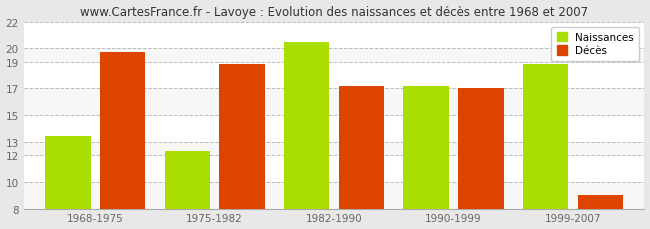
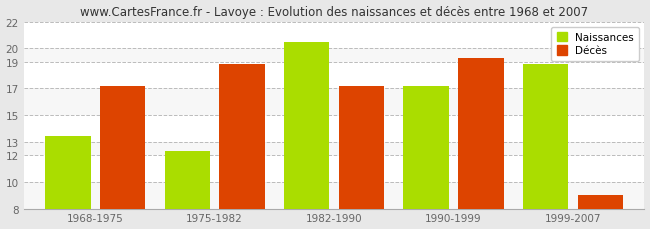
Décès/1968-1975: 19.7 -> 17.2
Décès/1990-1999: 17.0 -> 19.3
